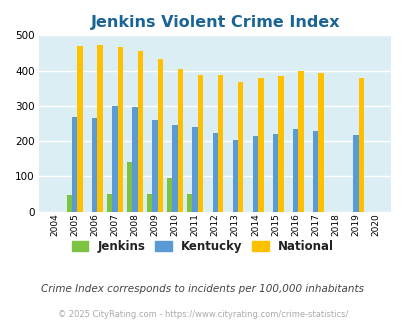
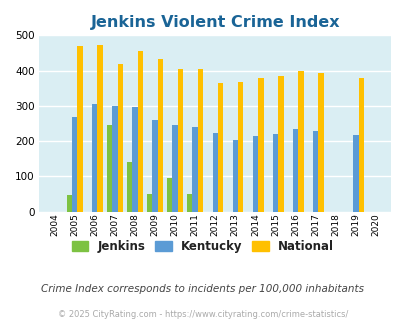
Kentucky/2006: 265 -> 305
Jenkins/2007: 50 -> 245
National/2007: 467 -> 420
National/2011: 388 -> 405
National/2012: 388 -> 365
